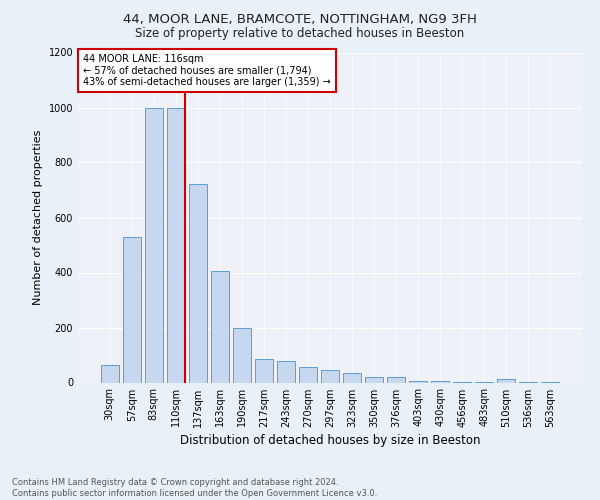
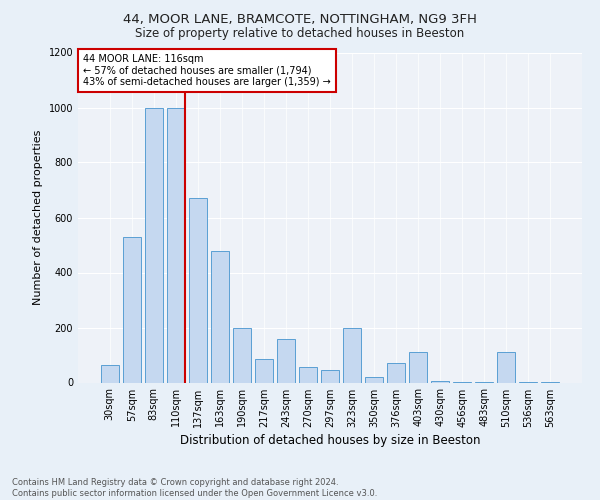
137sqm: 720 -> 670
163sqm: 405 -> 480
243sqm: 80 -> 160
323sqm: 33 -> 200
376sqm: 20 -> 70
403sqm: 5 -> 110
510sqm: 12 -> 110
